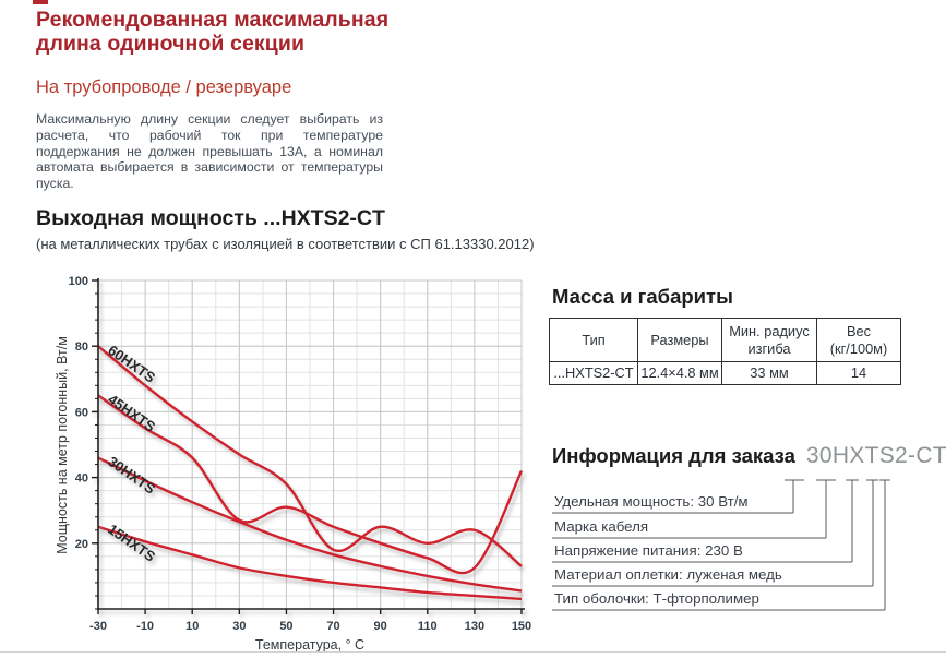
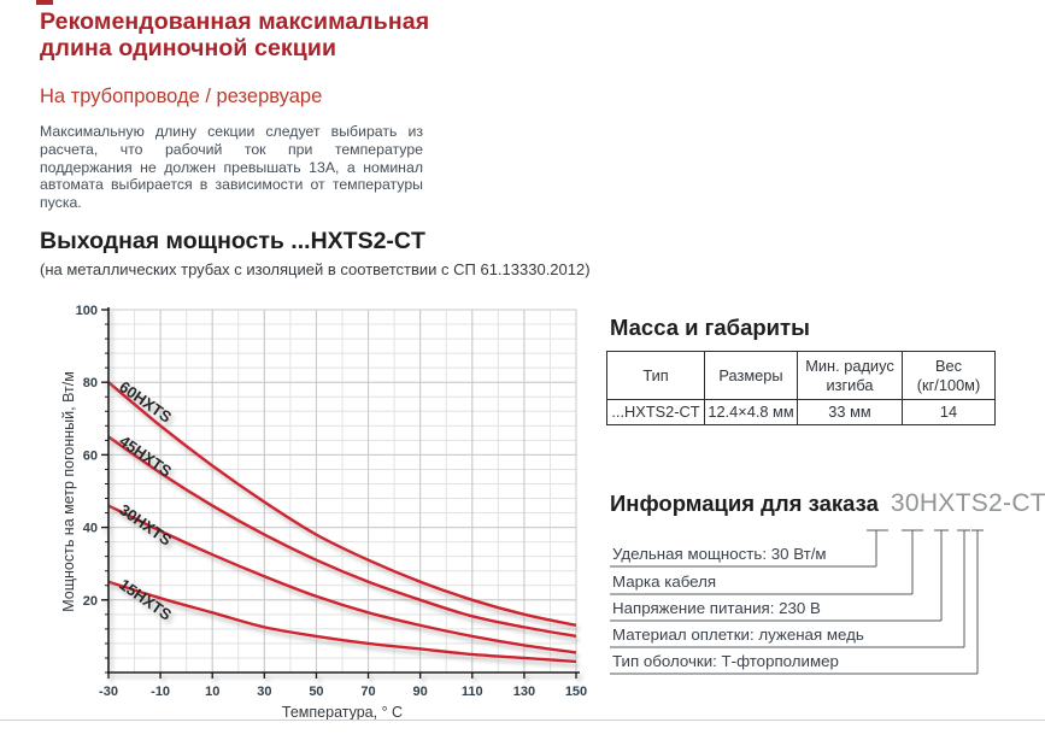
45HXTS/30: 27 -> 38
60HXTS/70: 18 -> 31
60HXTS/130: 24 -> 16
45HXTS/150: 42 -> 10
